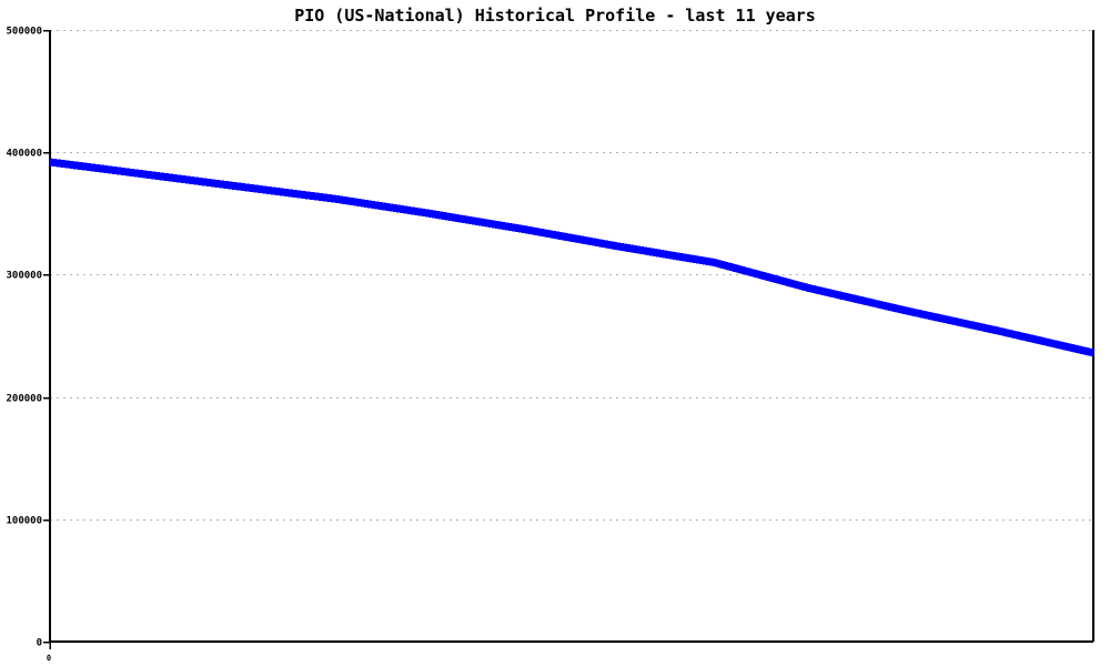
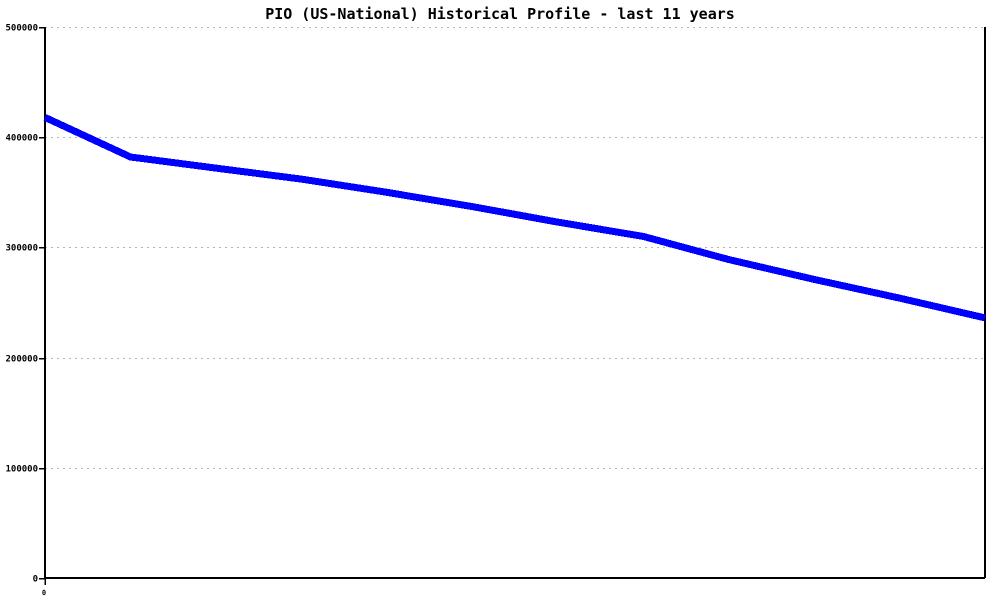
0: 392000 -> 418000
